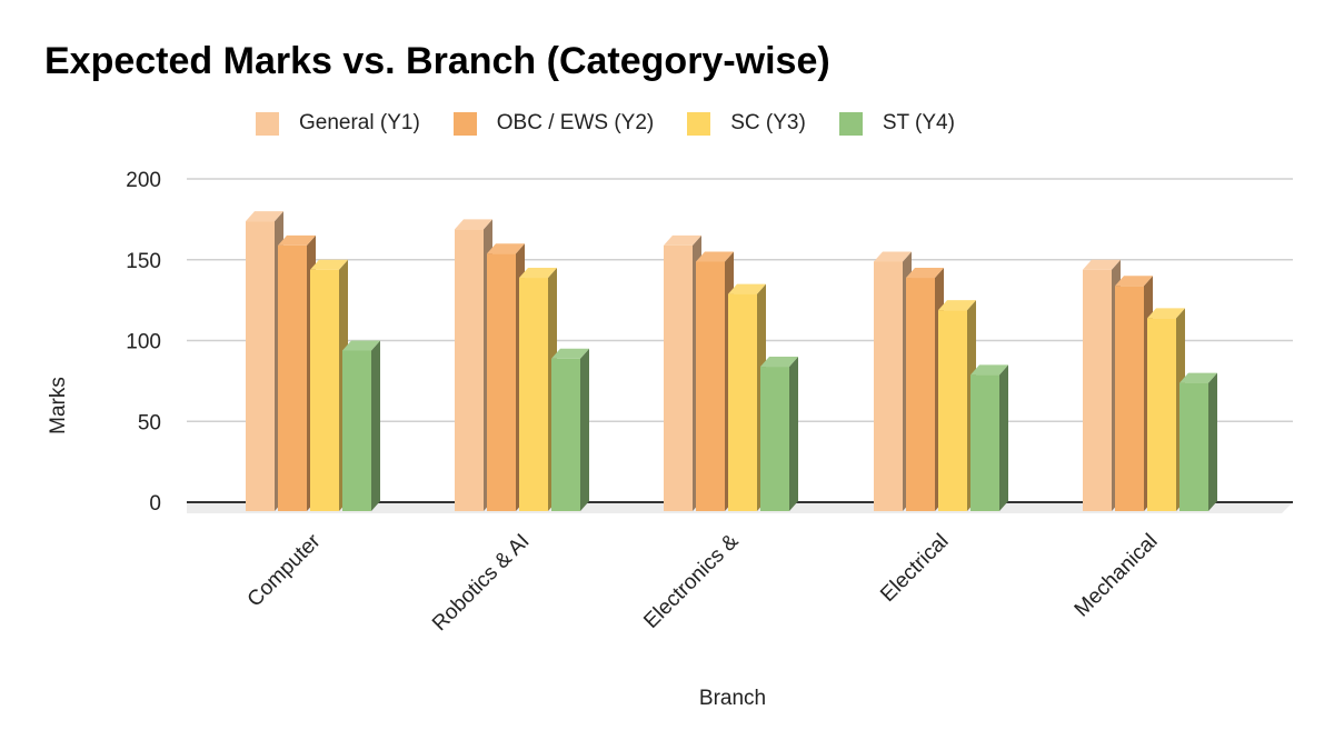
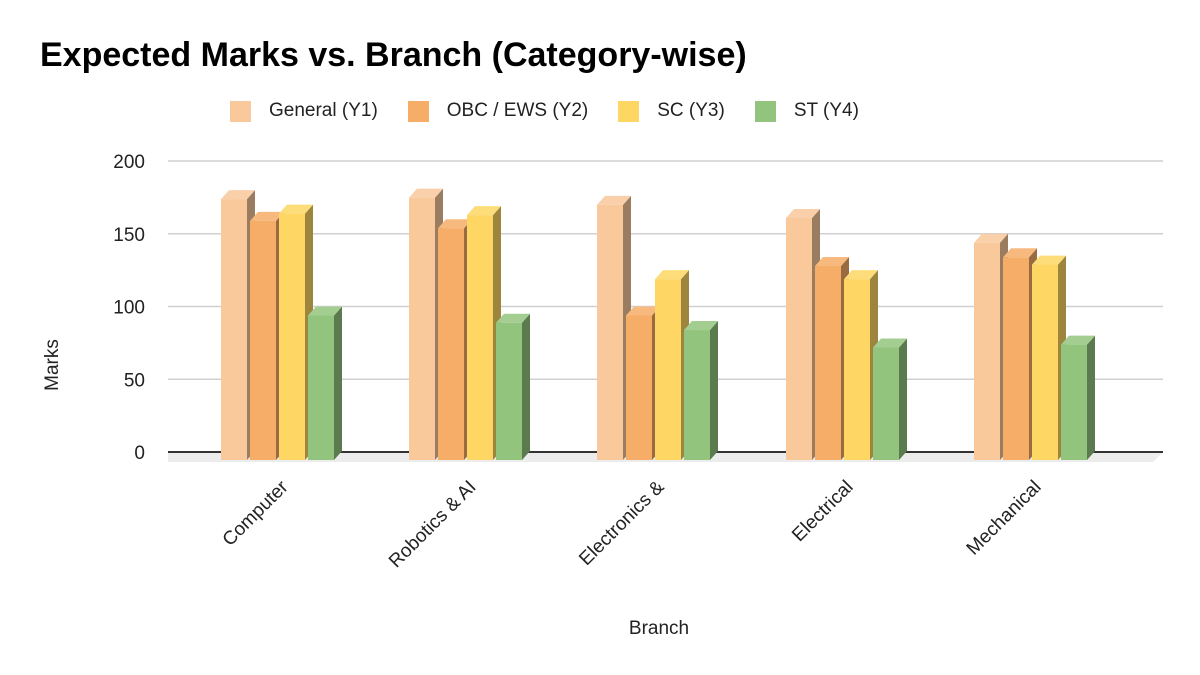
SC (Y3)/Computer: 150 -> 170
General (Y1)/Robotics & AI: 175 -> 181
SC (Y3)/Robotics & AI: 145 -> 169
General (Y1)/Electronics &: 165 -> 176
OBC / EWS (Y2)/Electronics &: 155 -> 100
SC (Y3)/Electronics &: 135 -> 125
General (Y1)/Electrical: 155 -> 167
OBC / EWS (Y2)/Electrical: 145 -> 134
ST (Y4)/Electrical: 85 -> 78
SC (Y3)/Mechanical: 120 -> 135
